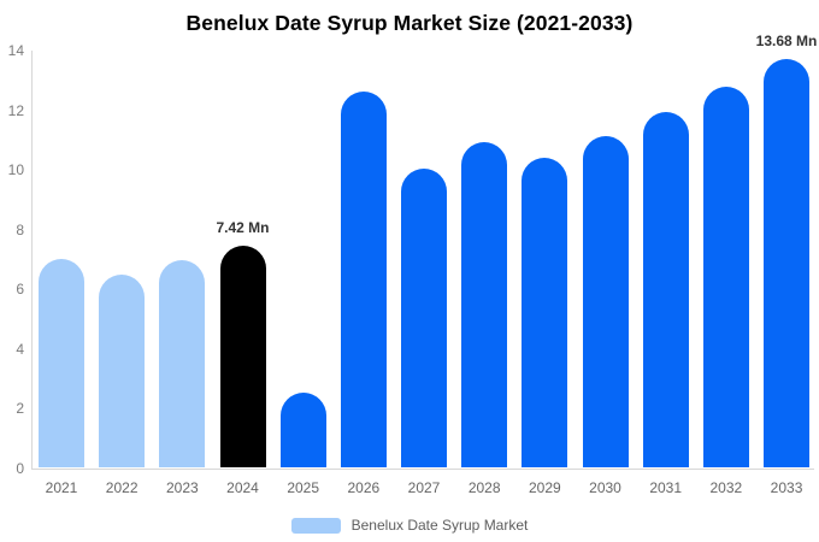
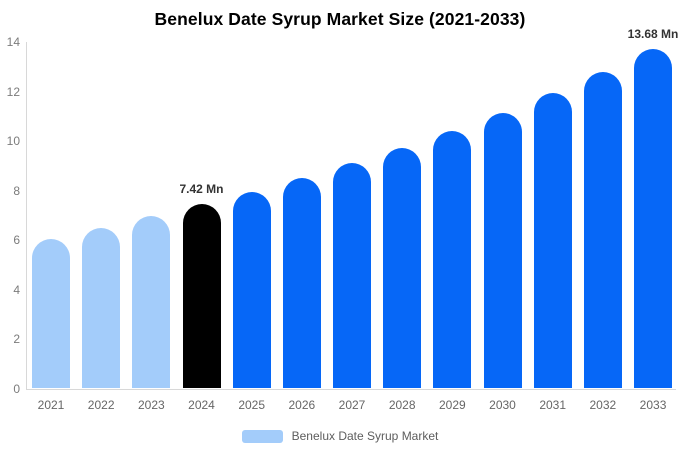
2021: 7.0 -> 6.0
2025: 2.5 -> 7.9
2026: 12.6 -> 8.5
2027: 10.0 -> 9.1
2028: 10.9 -> 9.7
